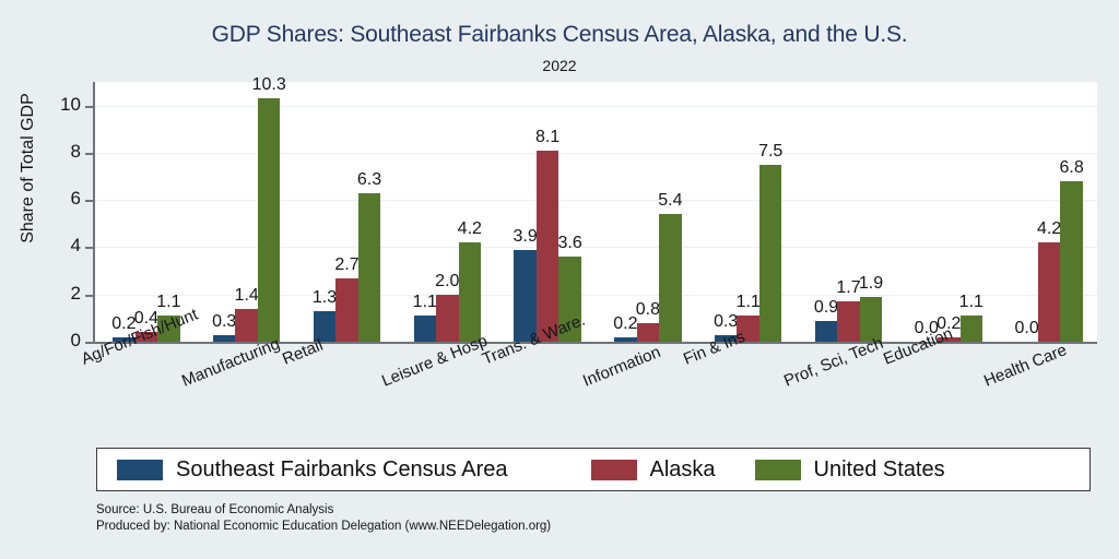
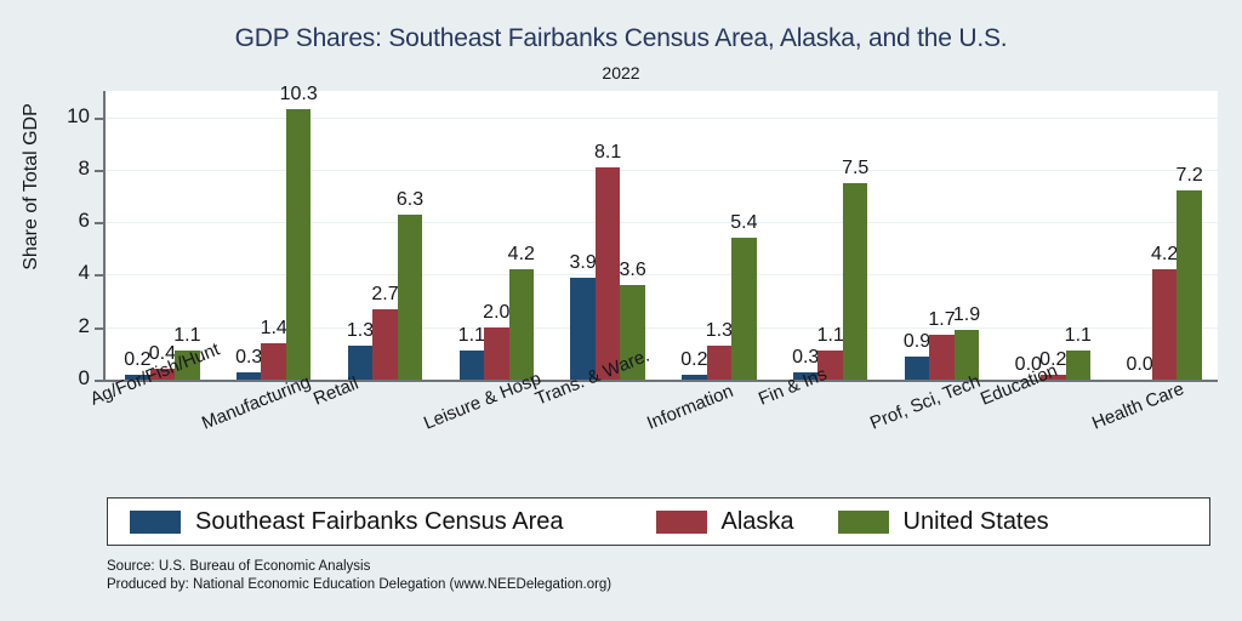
Alaska/Information: 0.8 -> 1.3
United States/Health Care: 6.8 -> 7.2
